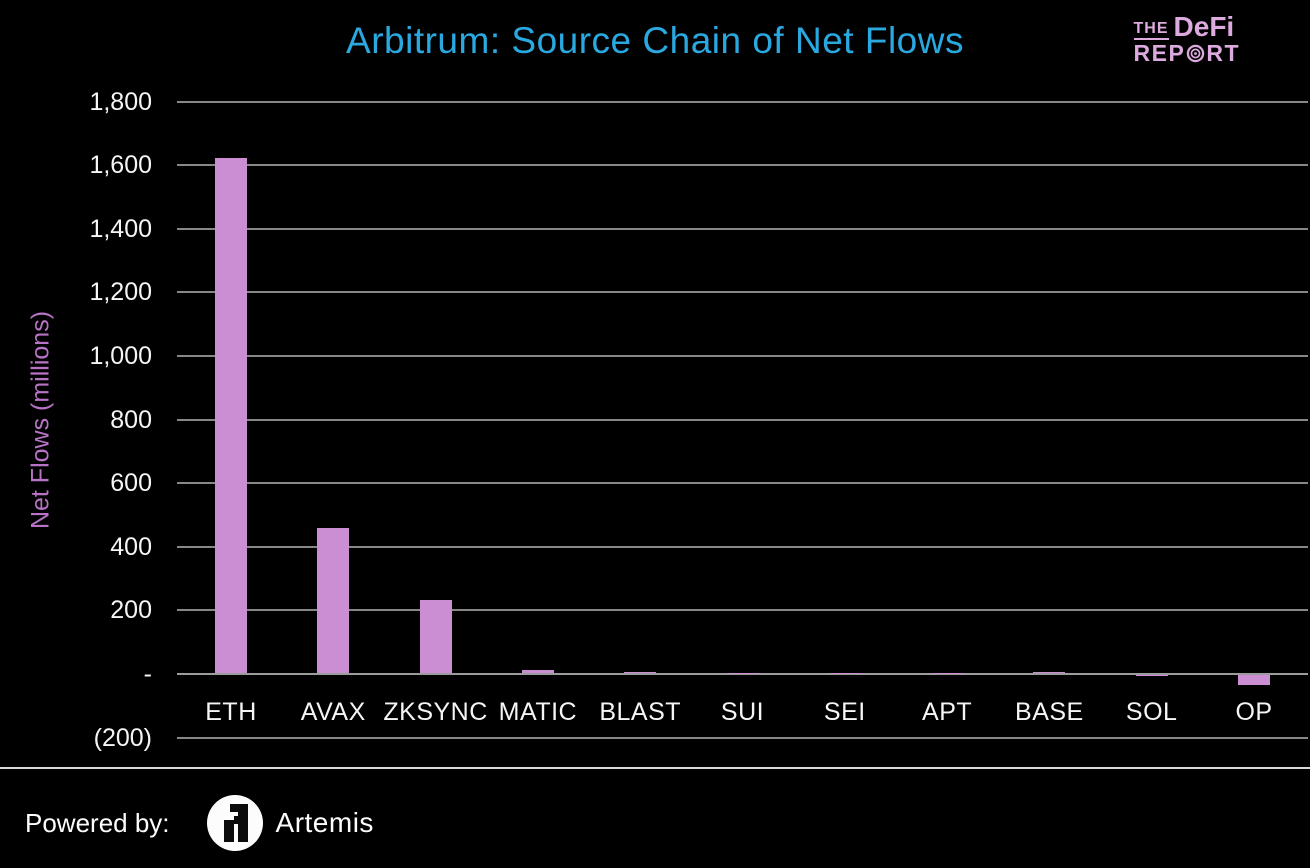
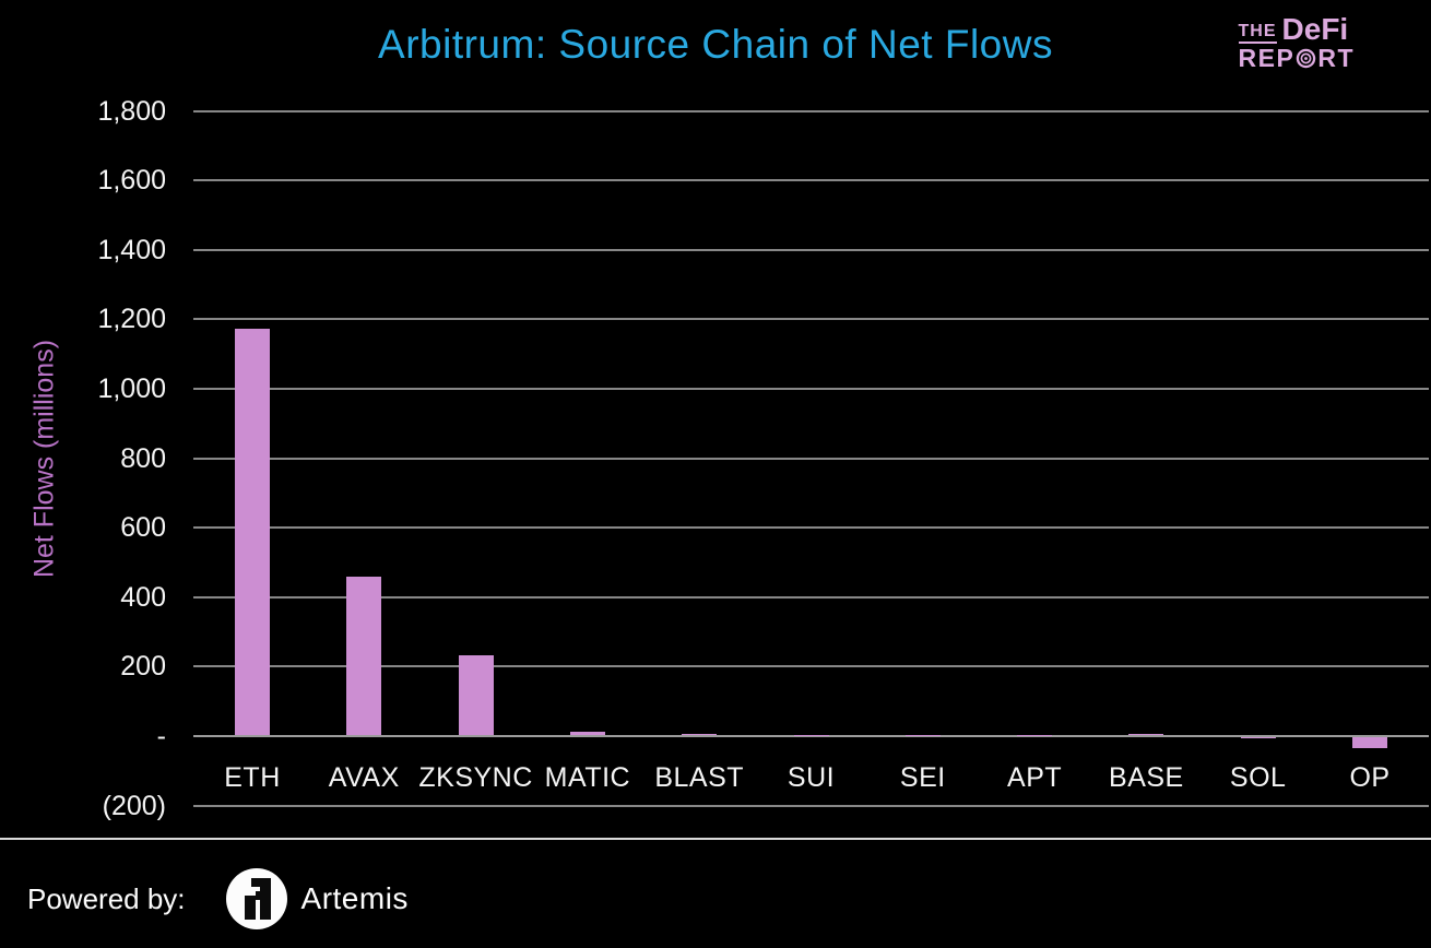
ETH: 1620 -> 1170
